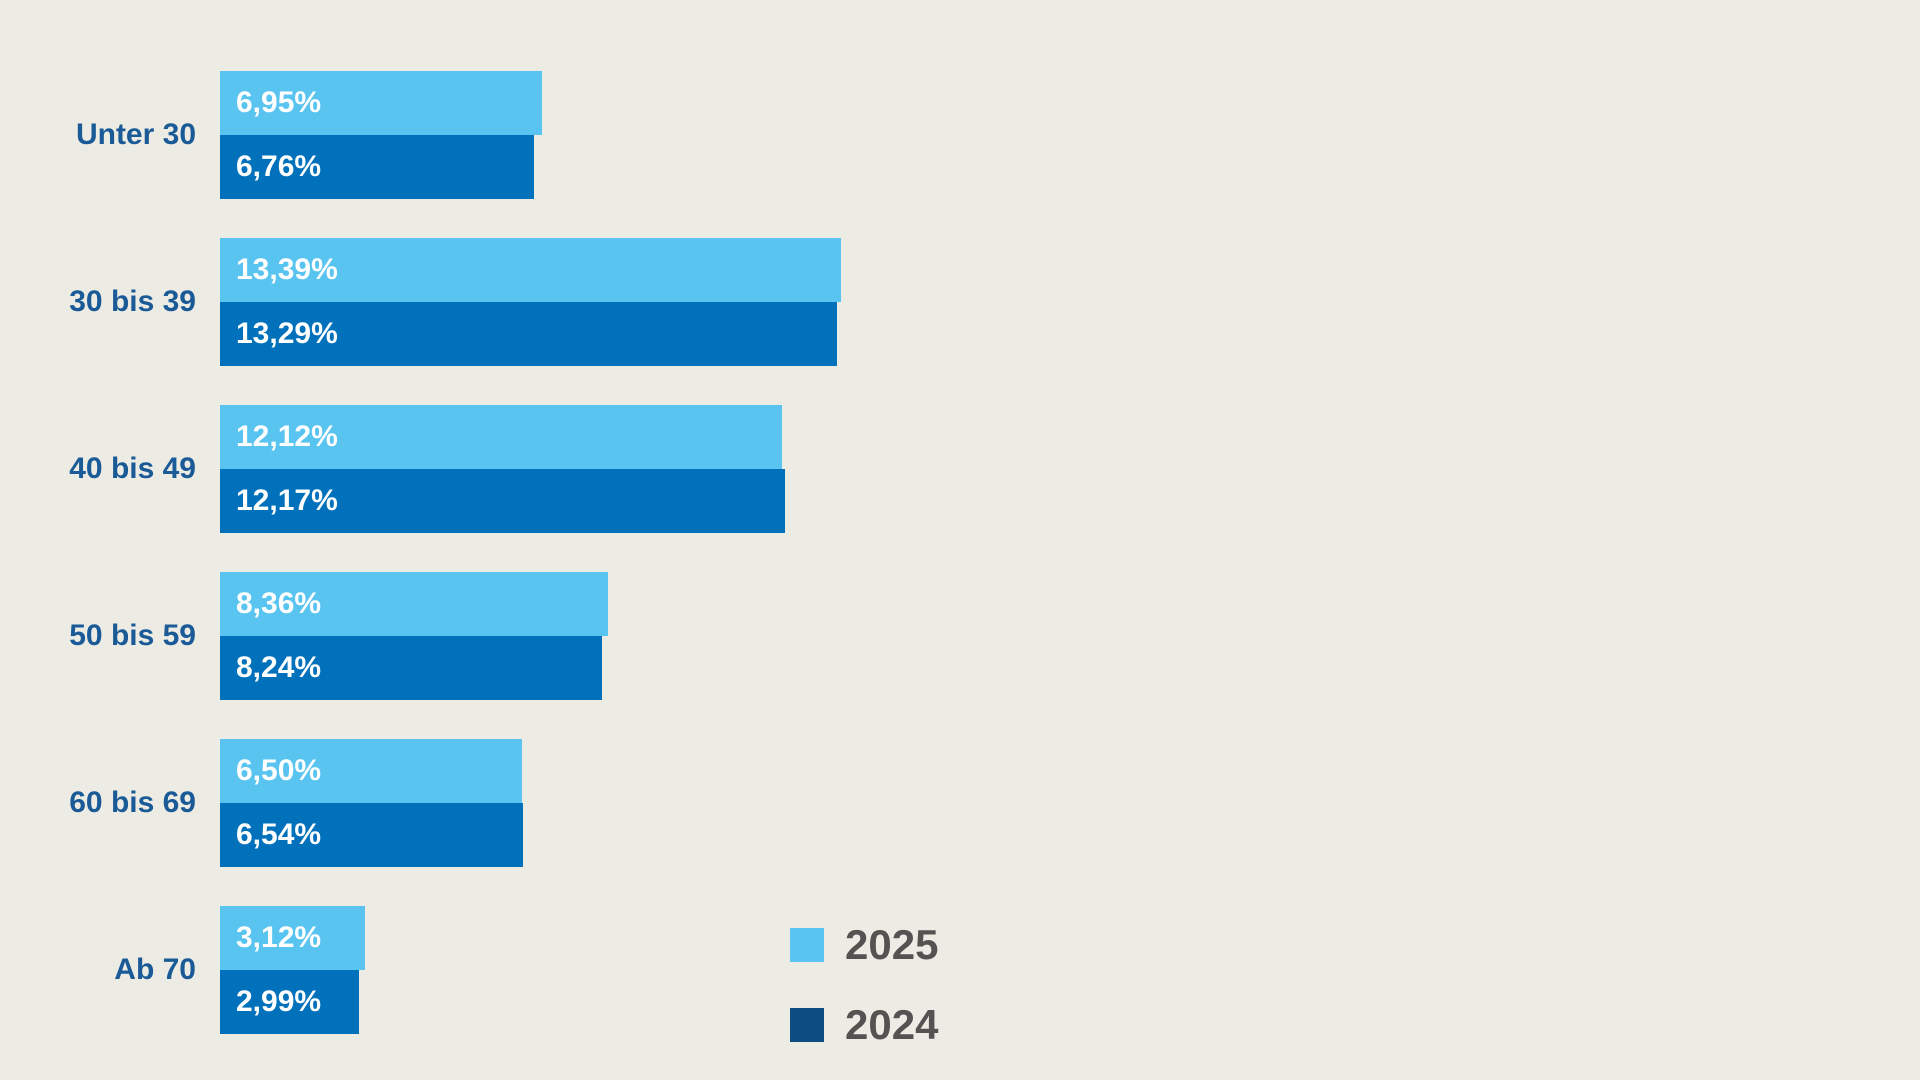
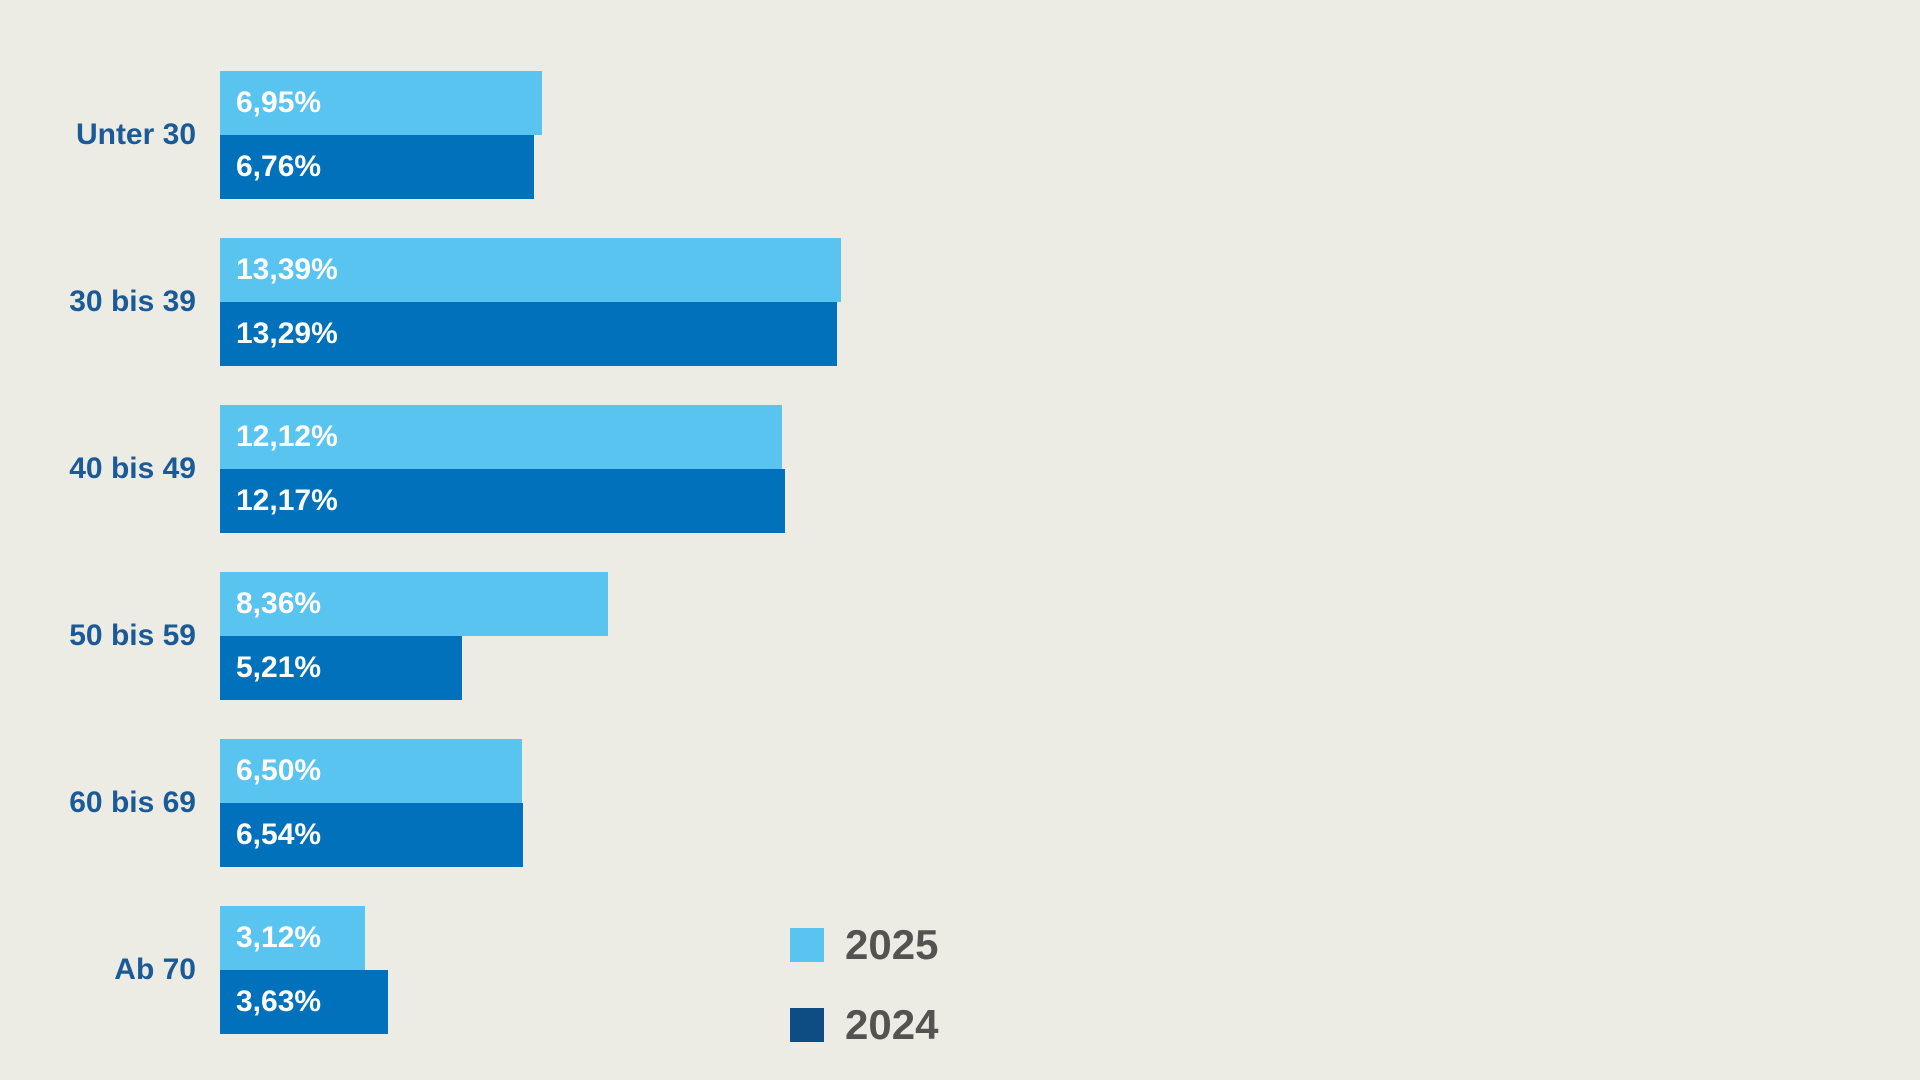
2024/50 bis 59: 8,24% -> 5,21%
2024/Ab 70: 2,99% -> 3,63%
